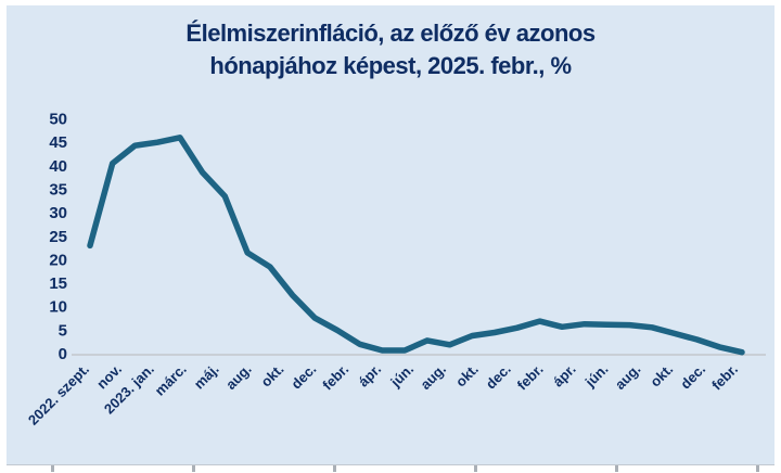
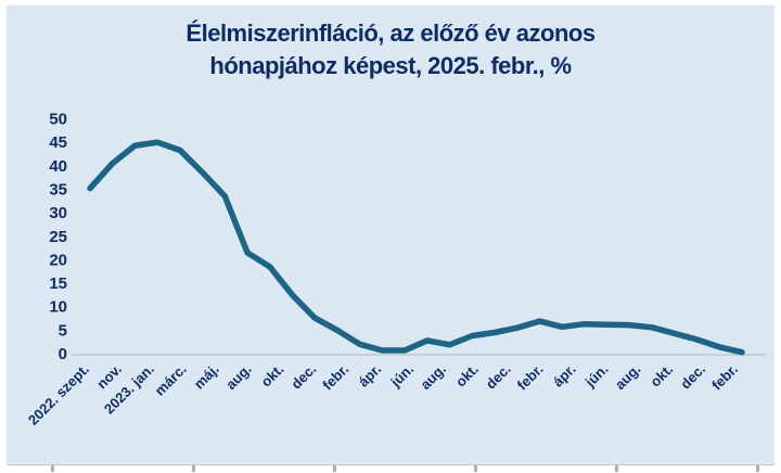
2022. szept.: 23 -> 35
2023. jan.: 46 -> 43
